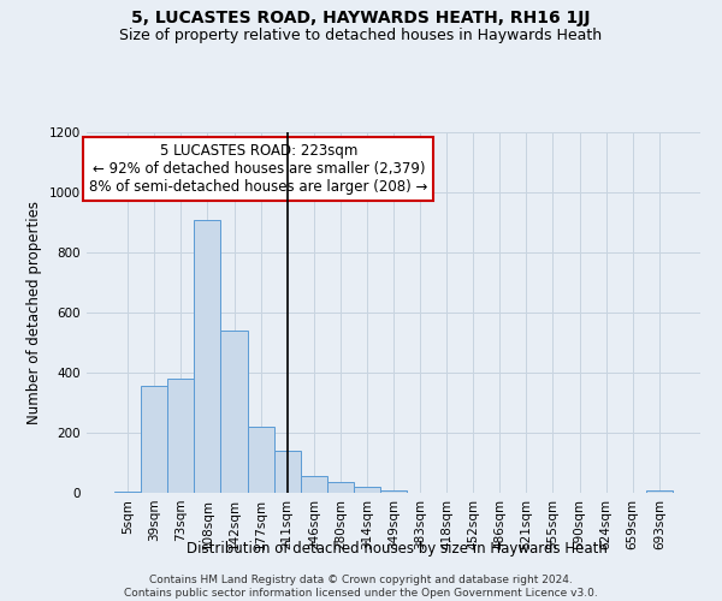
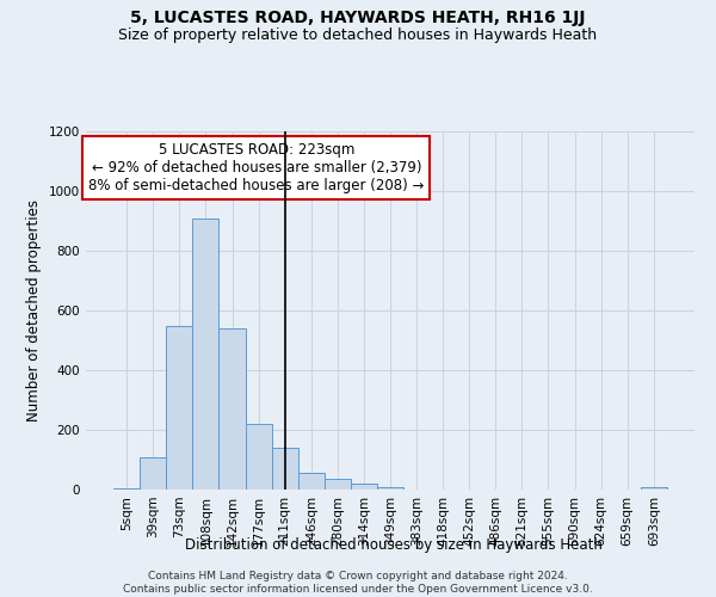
39sqm: 355 -> 110
73sqm: 380 -> 550
